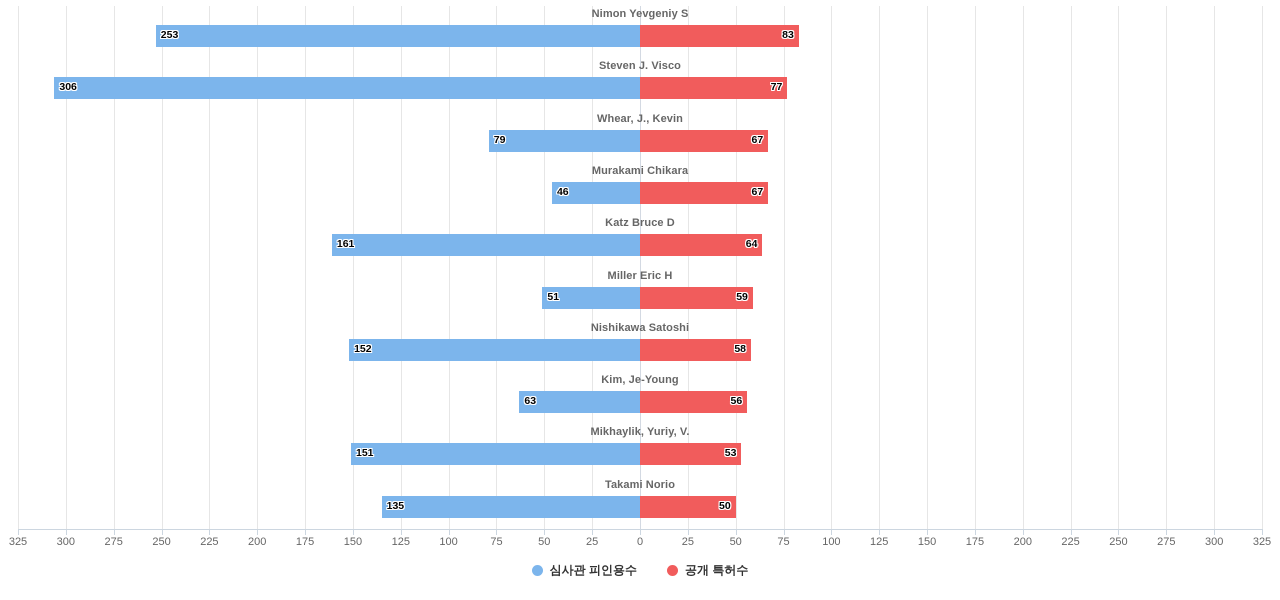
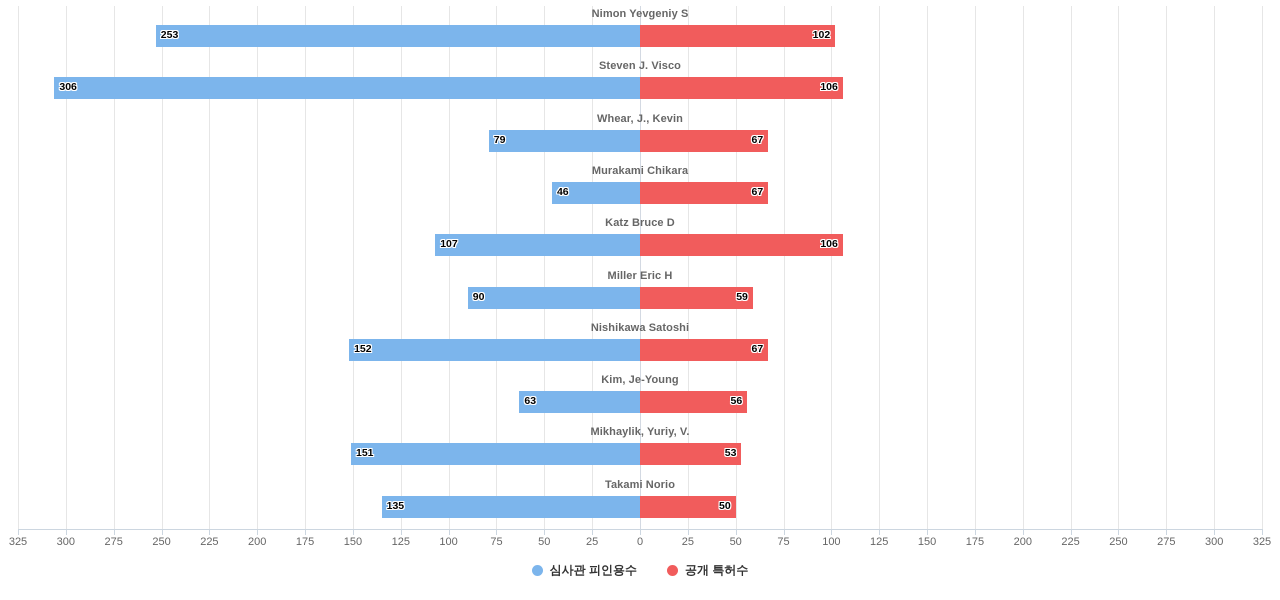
공개 특허수/Nimon Yevgeniy S: 83 -> 102
공개 특허수/Steven J. Visco: 77 -> 106
심사관 피인용수/Katz Bruce D: 161 -> 107
공개 특허수/Katz Bruce D: 64 -> 106
심사관 피인용수/Miller Eric H: 51 -> 90
공개 특허수/Nishikawa Satoshi: 58 -> 67
